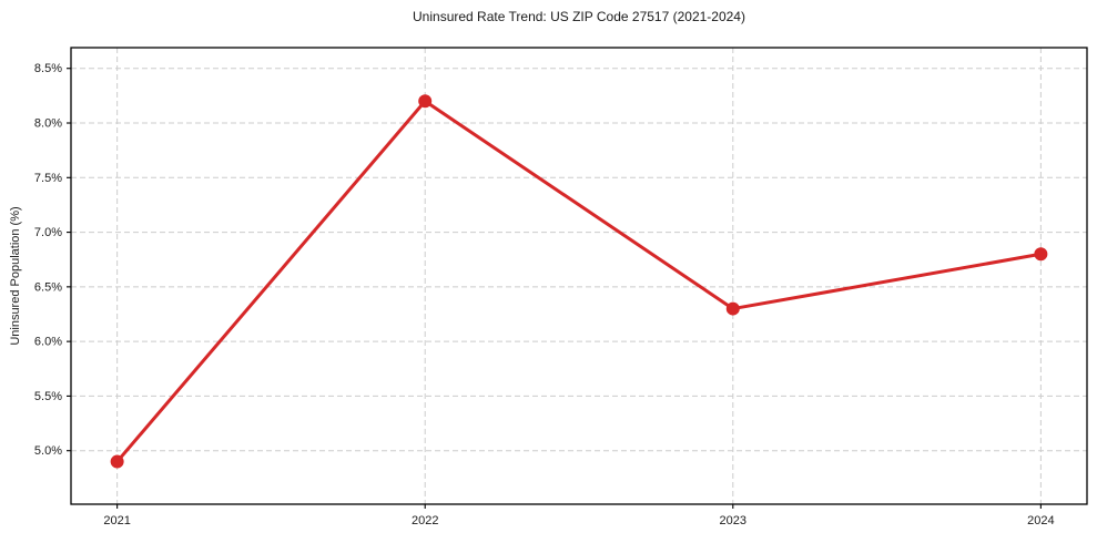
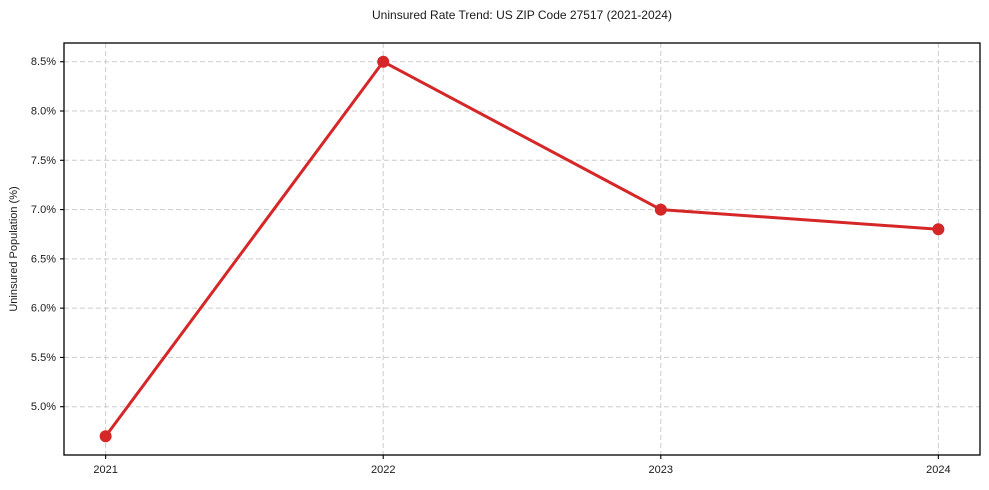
2021: 4.9% -> 4.7%
2022: 8.2% -> 8.5%
2023: 6.3% -> 7.0%
